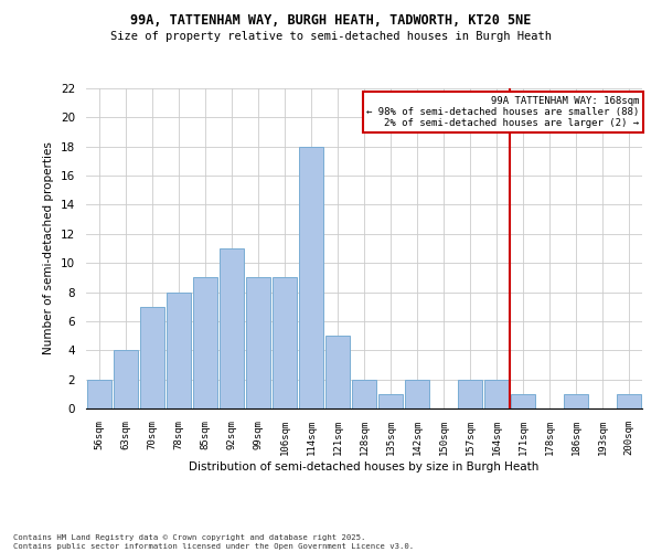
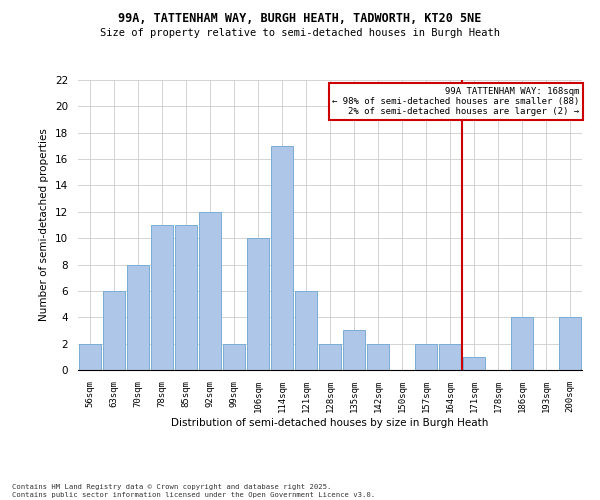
63sqm: 4 -> 6
70sqm: 7 -> 8
78sqm: 8 -> 11
85sqm: 9 -> 11
92sqm: 11 -> 12
99sqm: 9 -> 2
106sqm: 9 -> 10
114sqm: 18 -> 17
121sqm: 5 -> 6
135sqm: 1 -> 3
186sqm: 1 -> 4
200sqm: 1 -> 4
